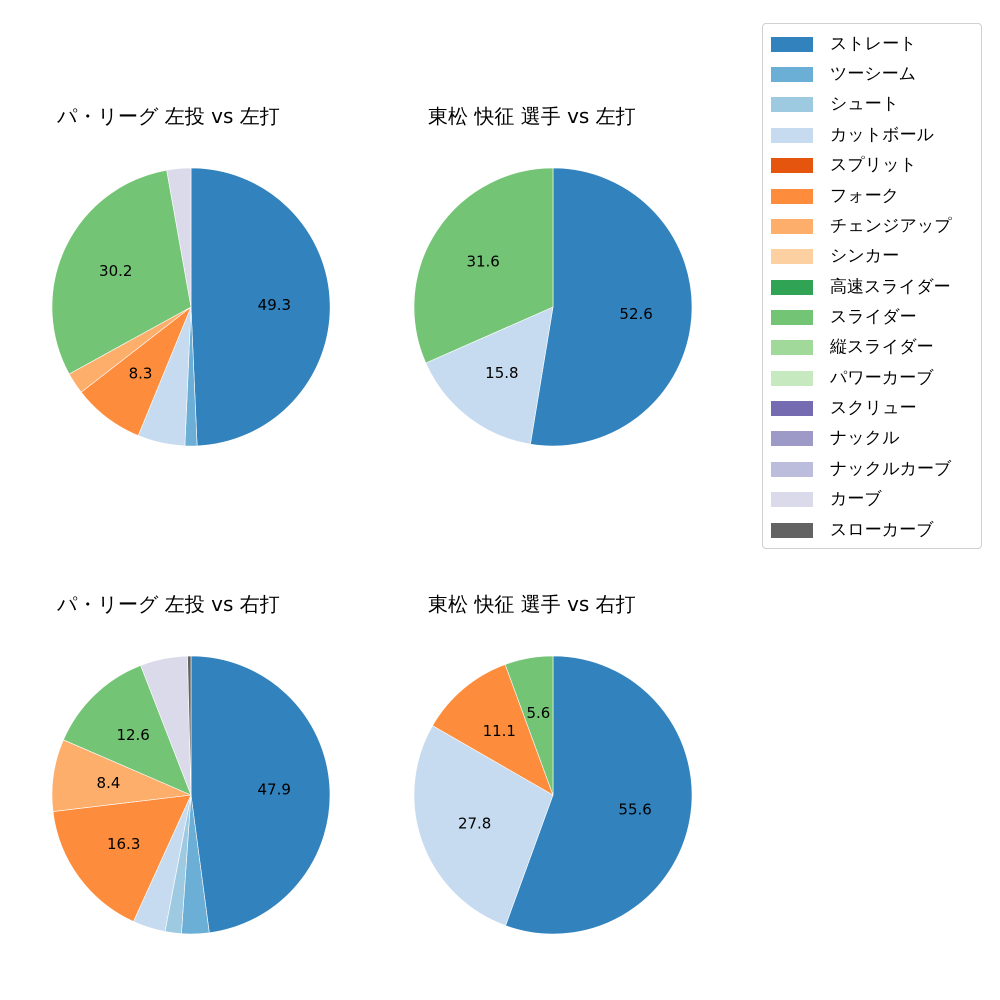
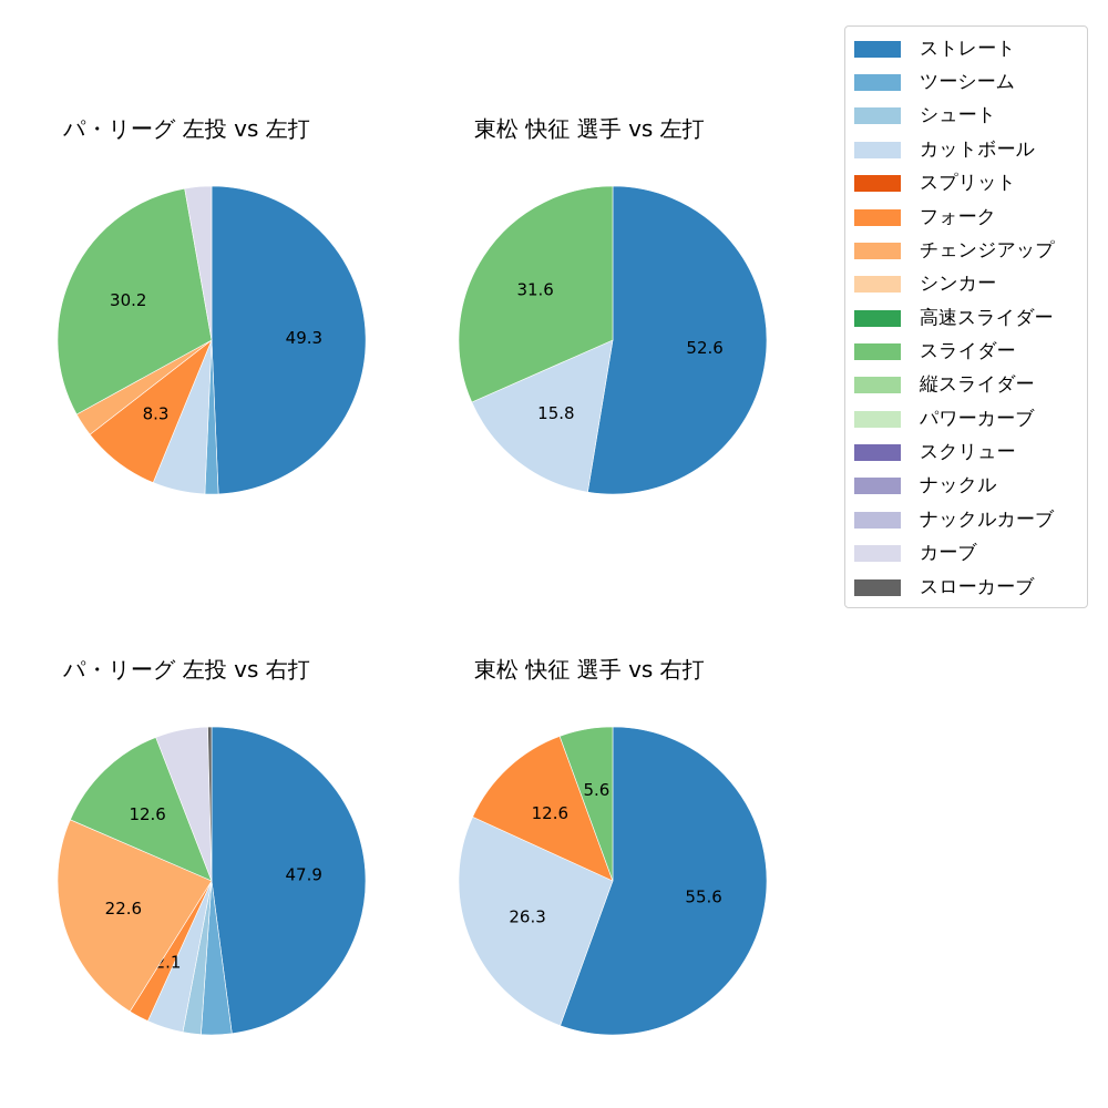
パ・リーグ 左投 vs 右打/フォーク: 16.3 -> 2.1
パ・リーグ 左投 vs 右打/チェンジアップ: 8.4 -> 22.6
東松 快征 選手 vs 右打/カットボール: 27.8 -> 26.3
東松 快征 選手 vs 右打/フォーク: 11.1 -> 12.6
